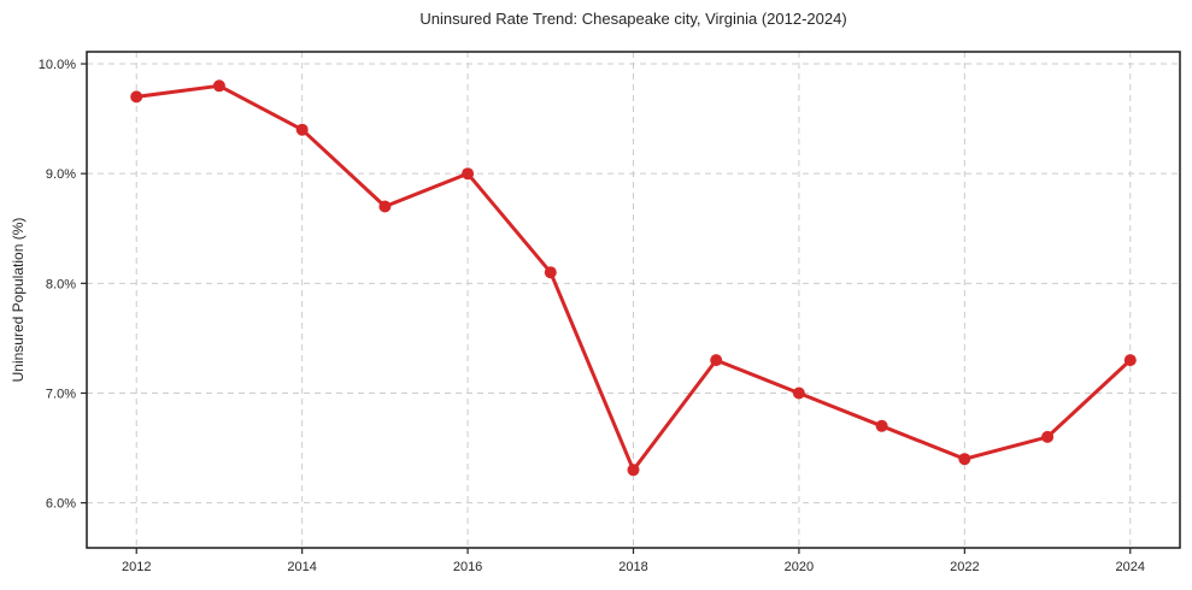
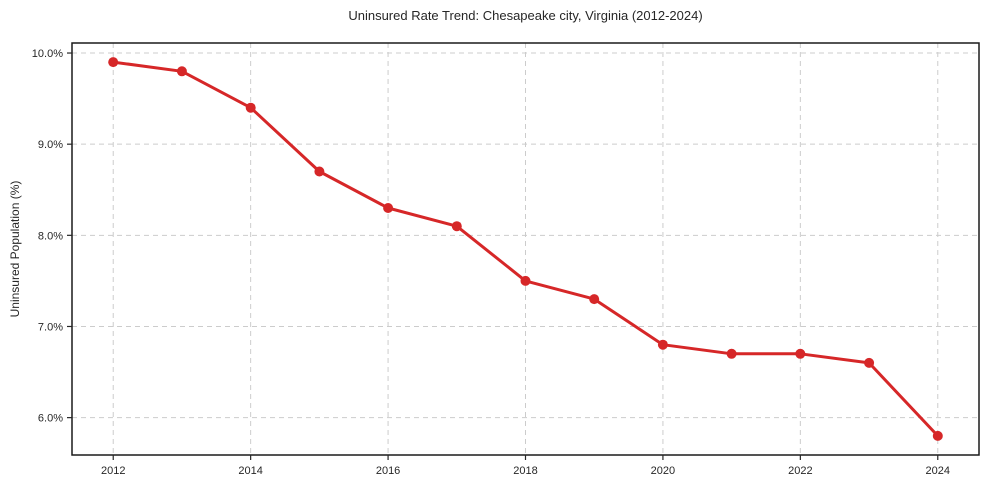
2012: 9.7% -> 9.9%
2016: 9.0% -> 8.3%
2018: 6.3% -> 7.5%
2020: 7.0% -> 6.8%
2022: 6.4% -> 6.7%
2024: 7.3% -> 5.8%
